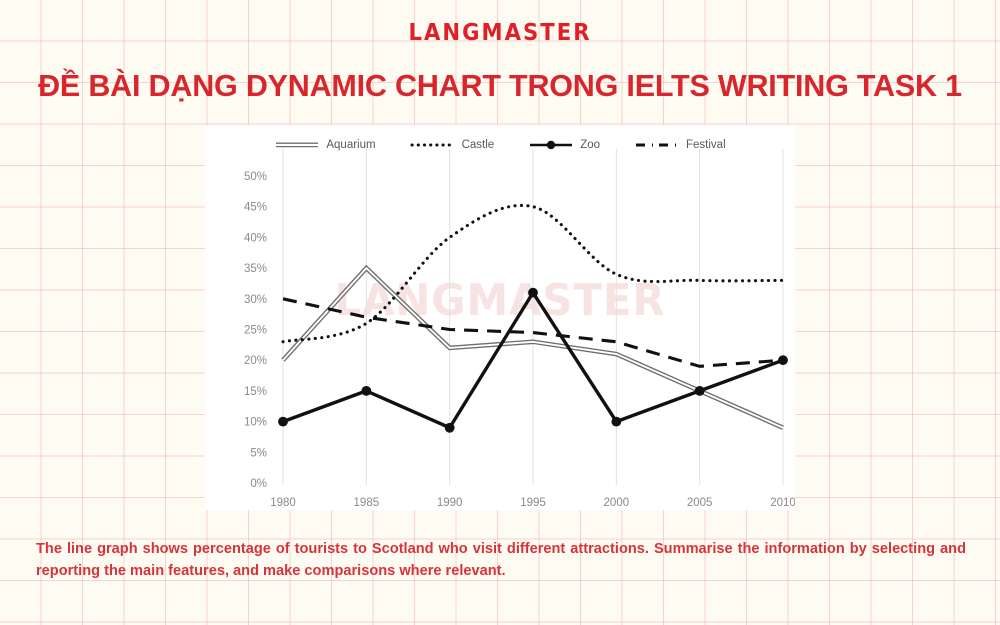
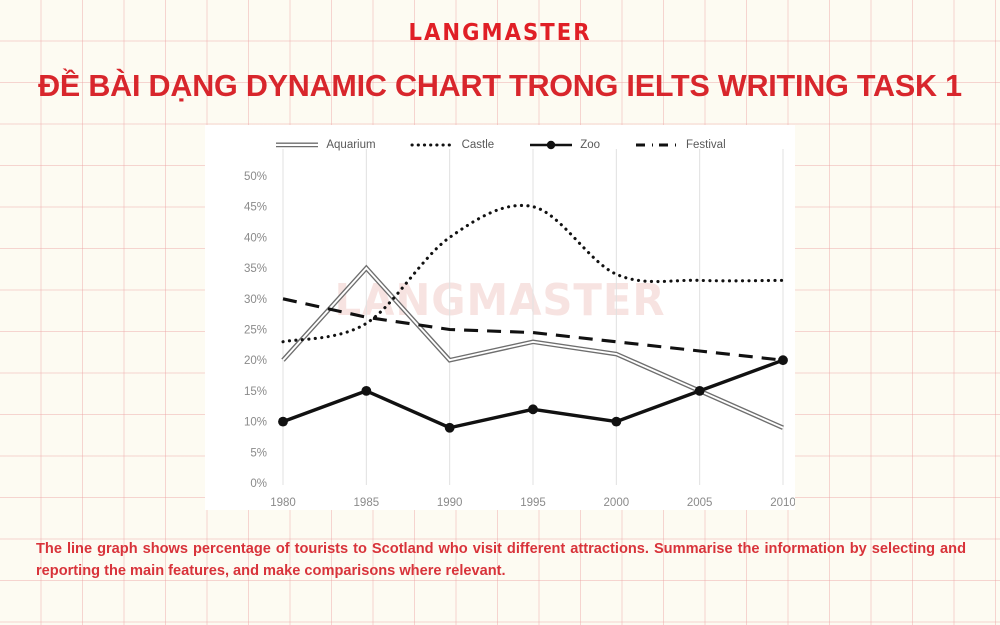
Aquarium/1990: 22% -> 20%
Zoo/1995: 31% -> 12%
Festival/2005: 19% -> 22%
